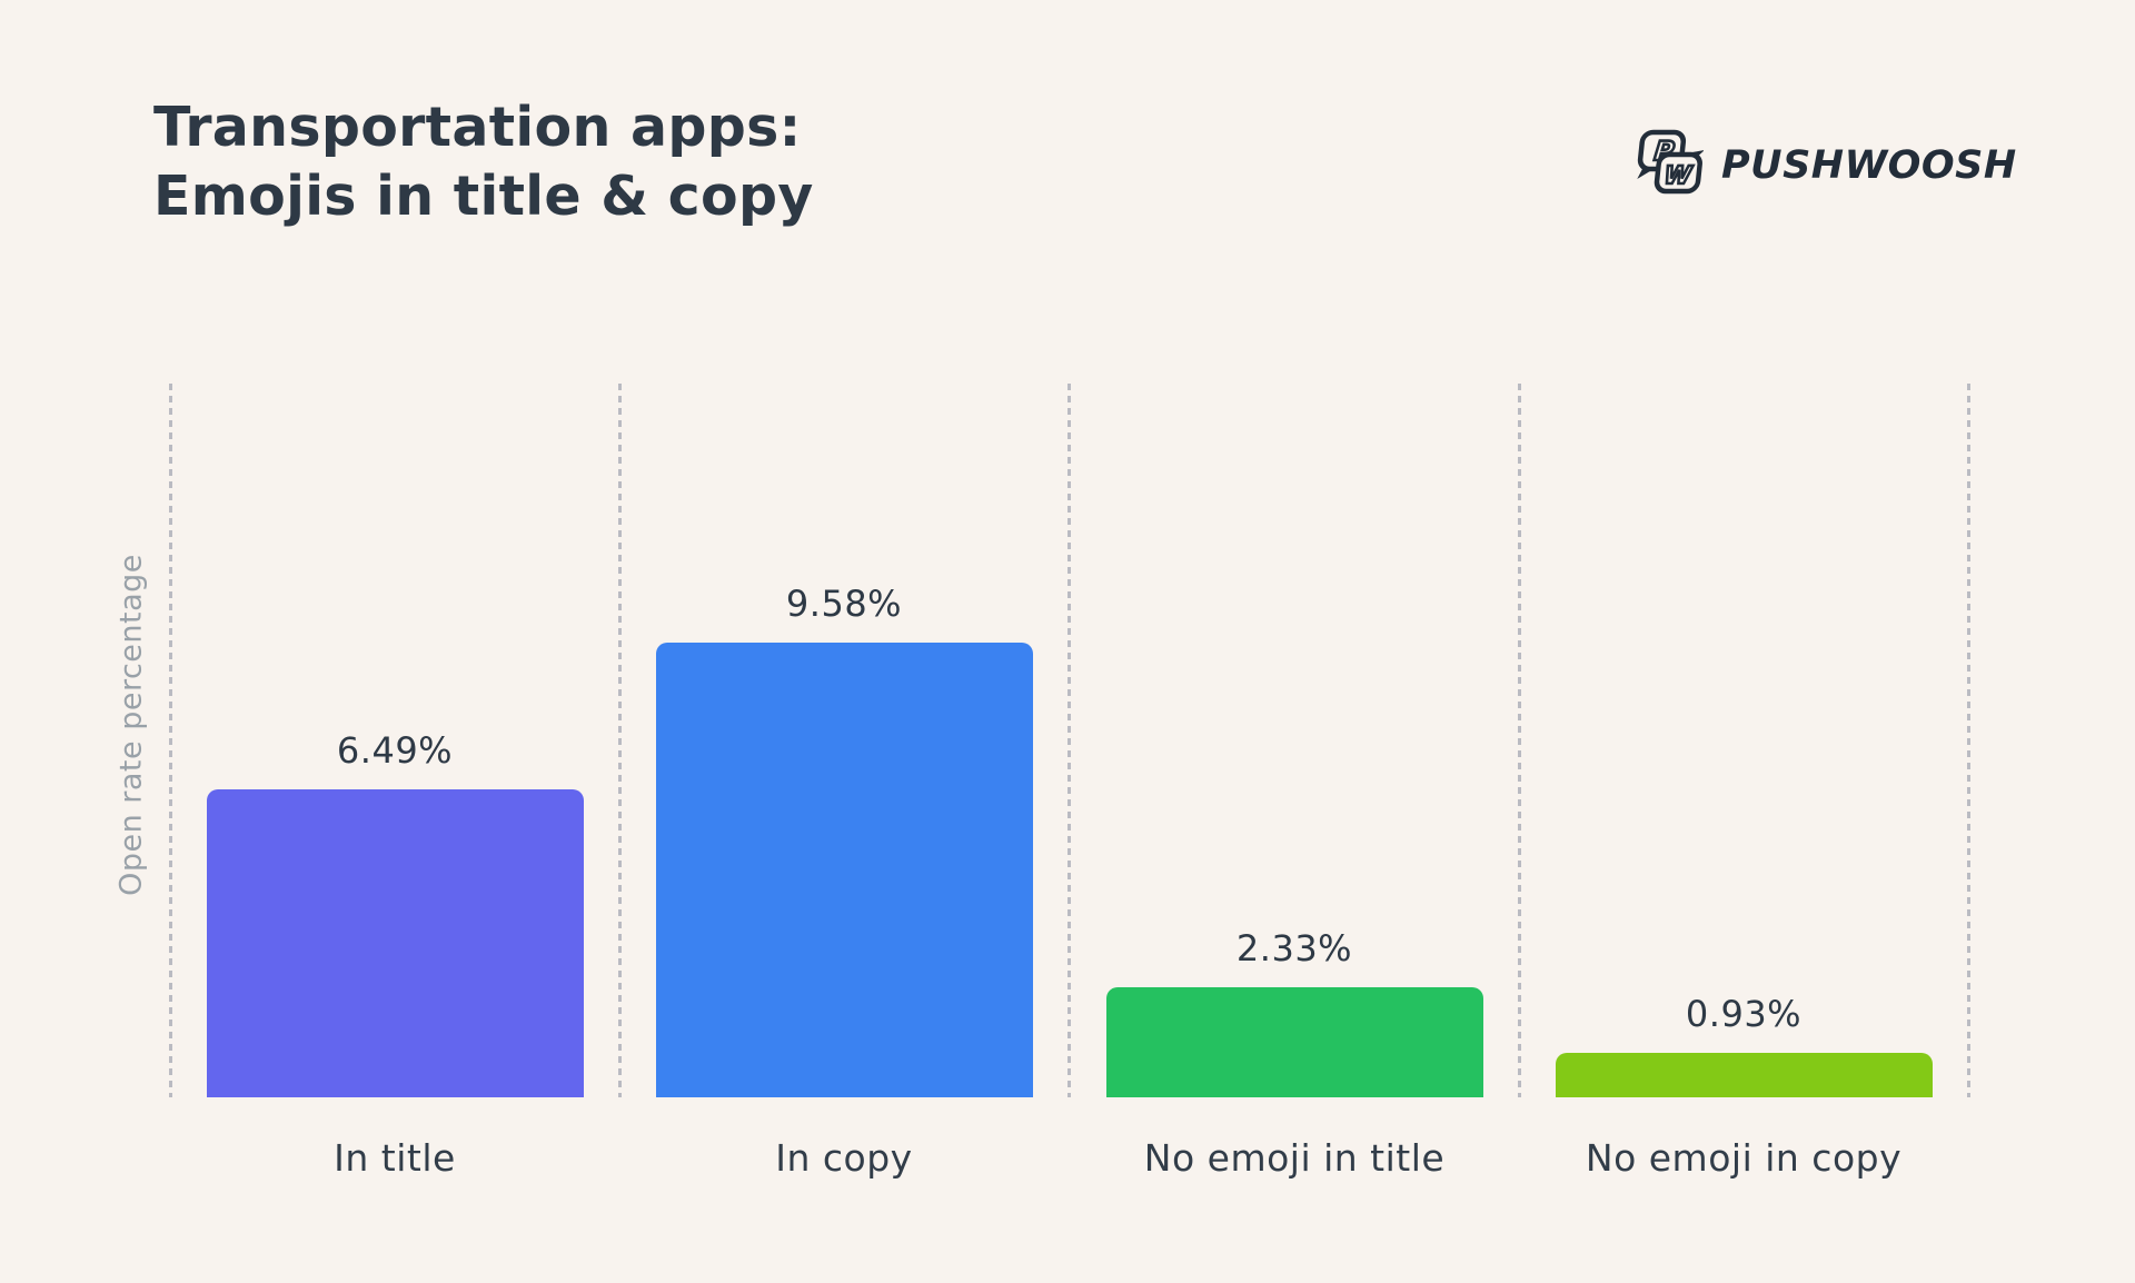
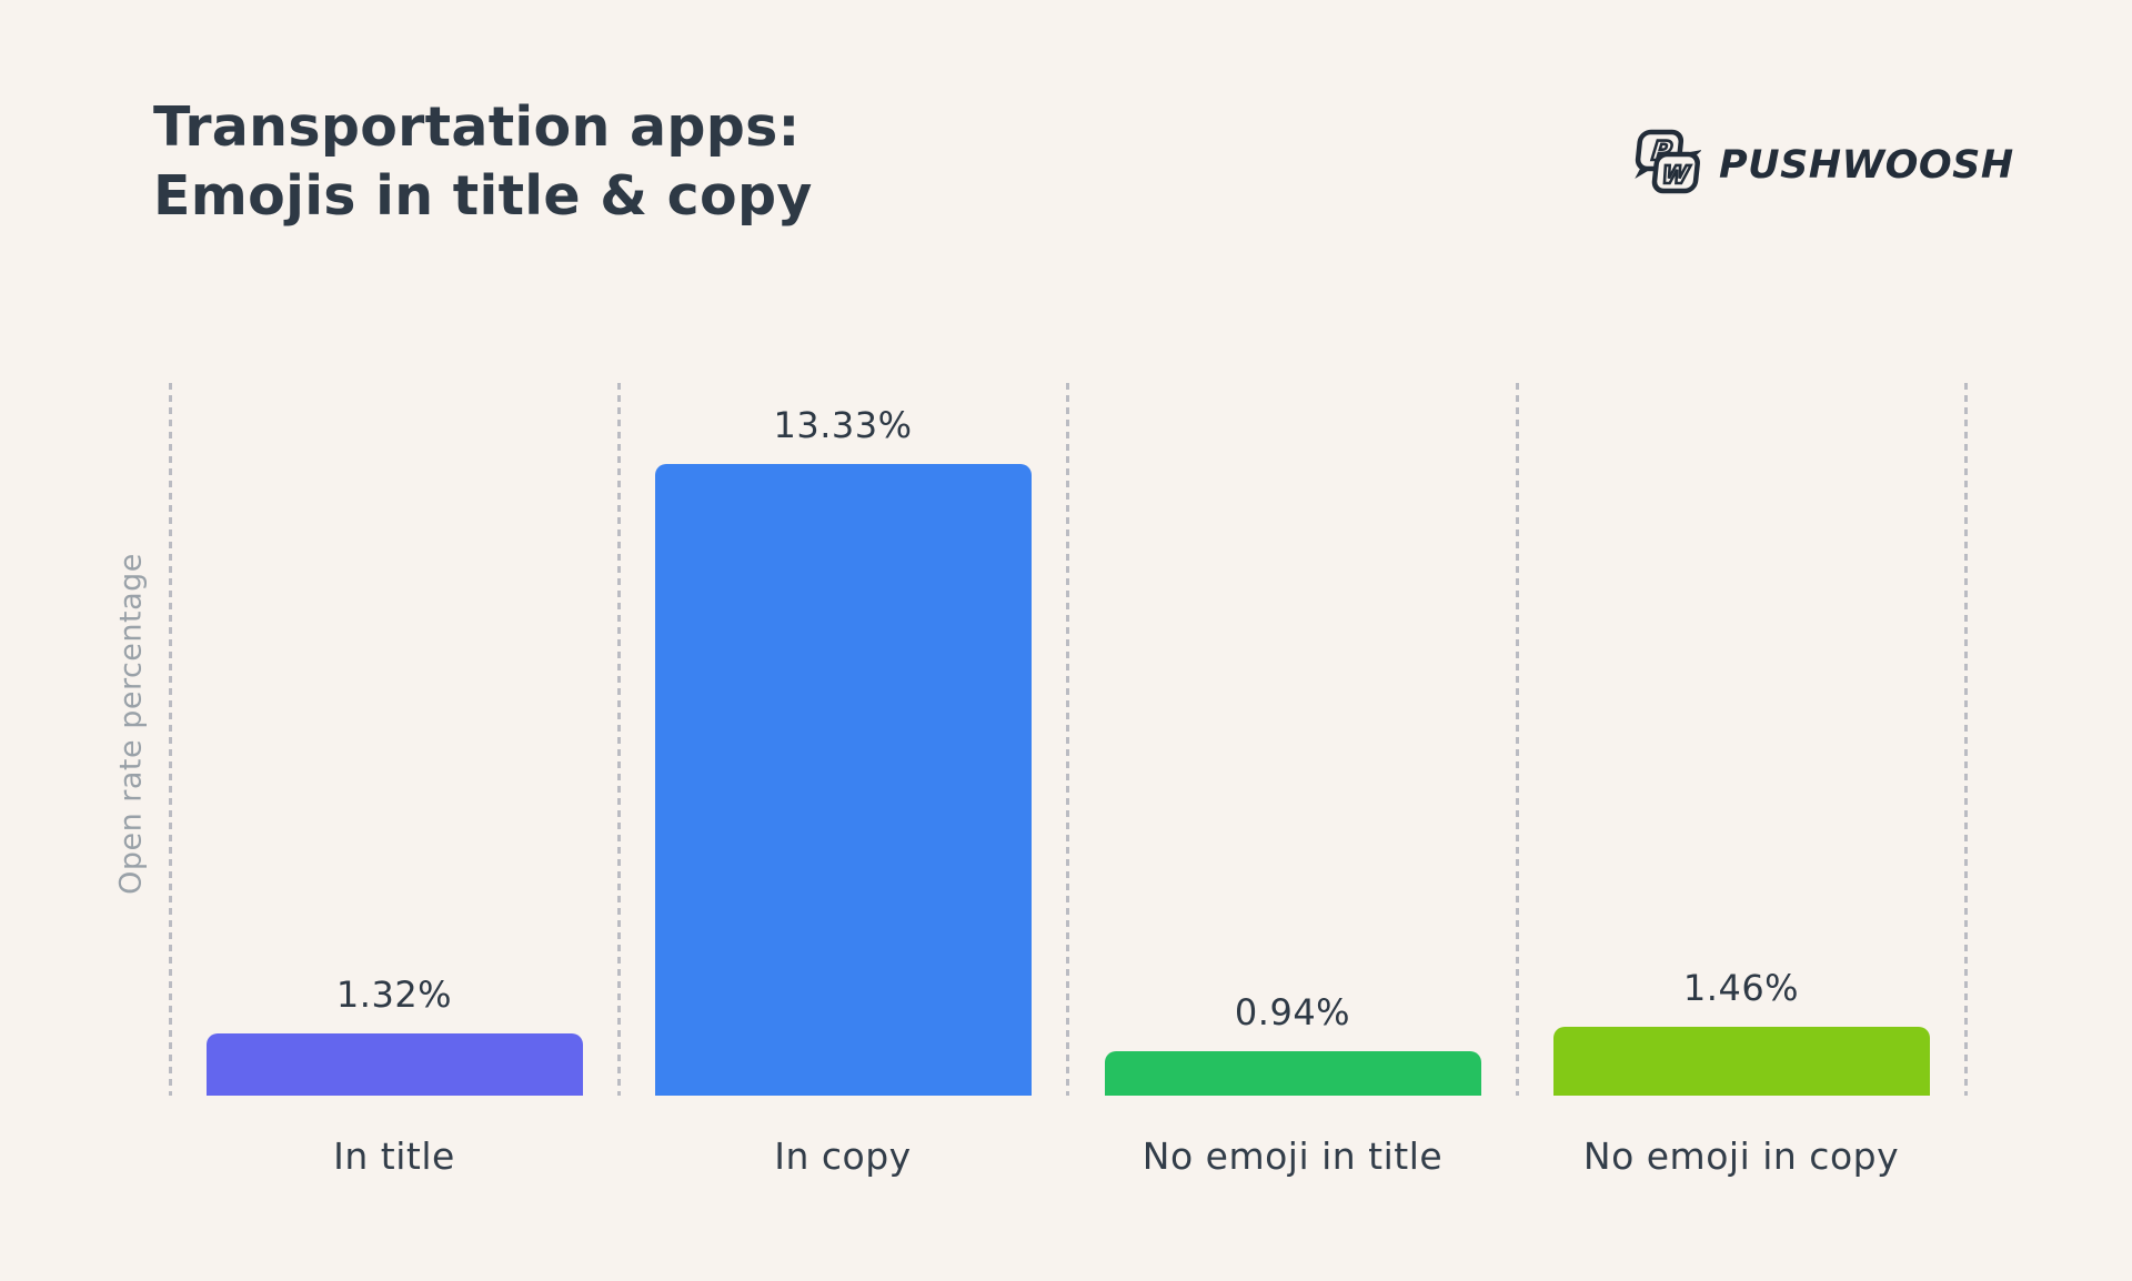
In title: 6.49% -> 1.32%
In copy: 9.58% -> 13.33%
No emoji in title: 2.33% -> 0.94%
No emoji in copy: 0.93% -> 1.46%
